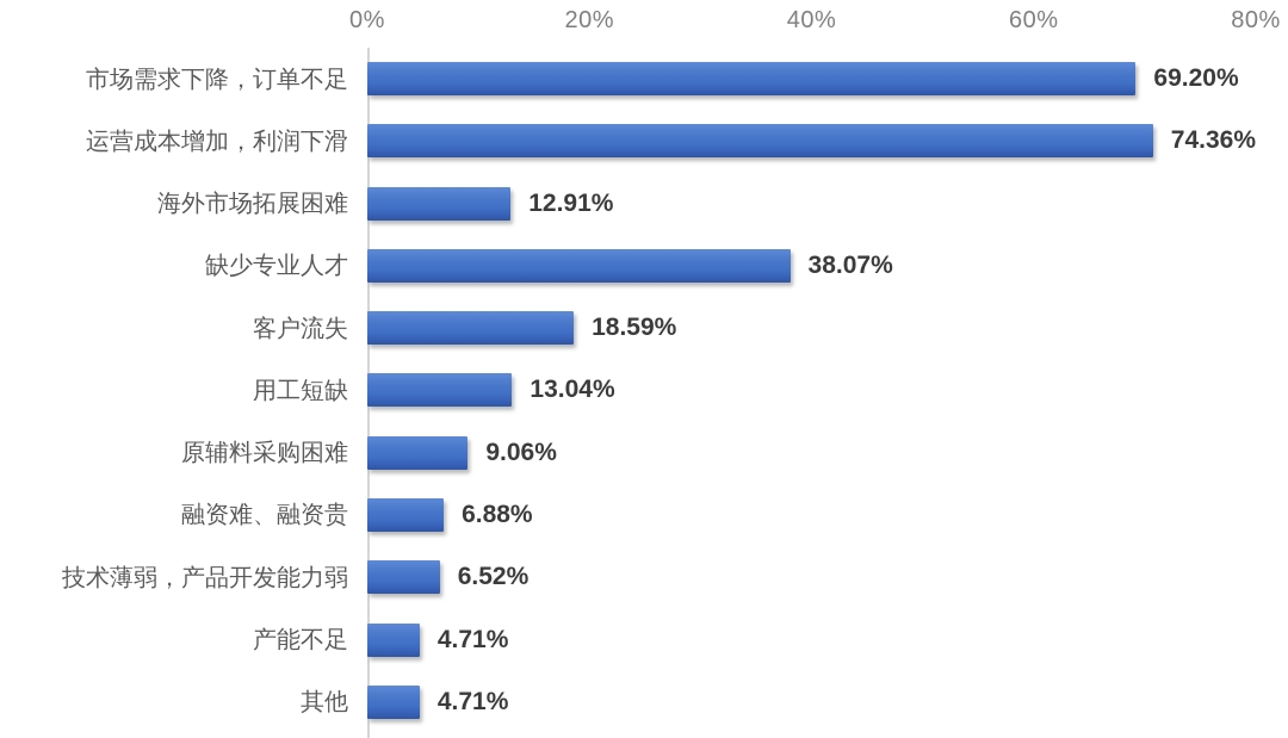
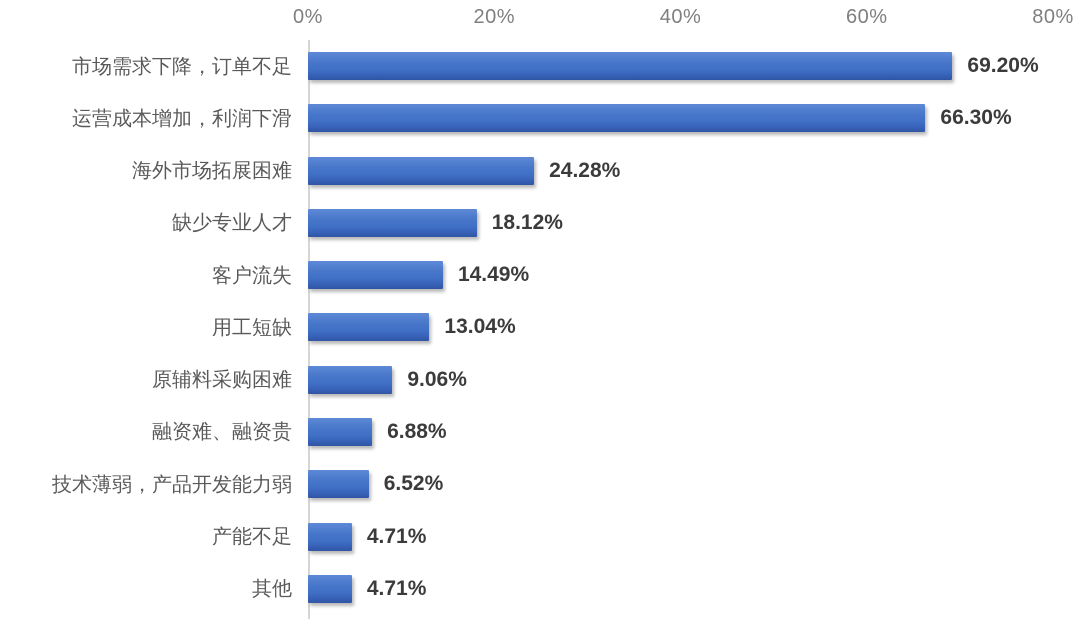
运营成本增加，利润下滑: 74.36% -> 66.30%
海外市场拓展困难: 12.91% -> 24.28%
缺少专业人才: 38.07% -> 18.12%
客户流失: 18.59% -> 14.49%
